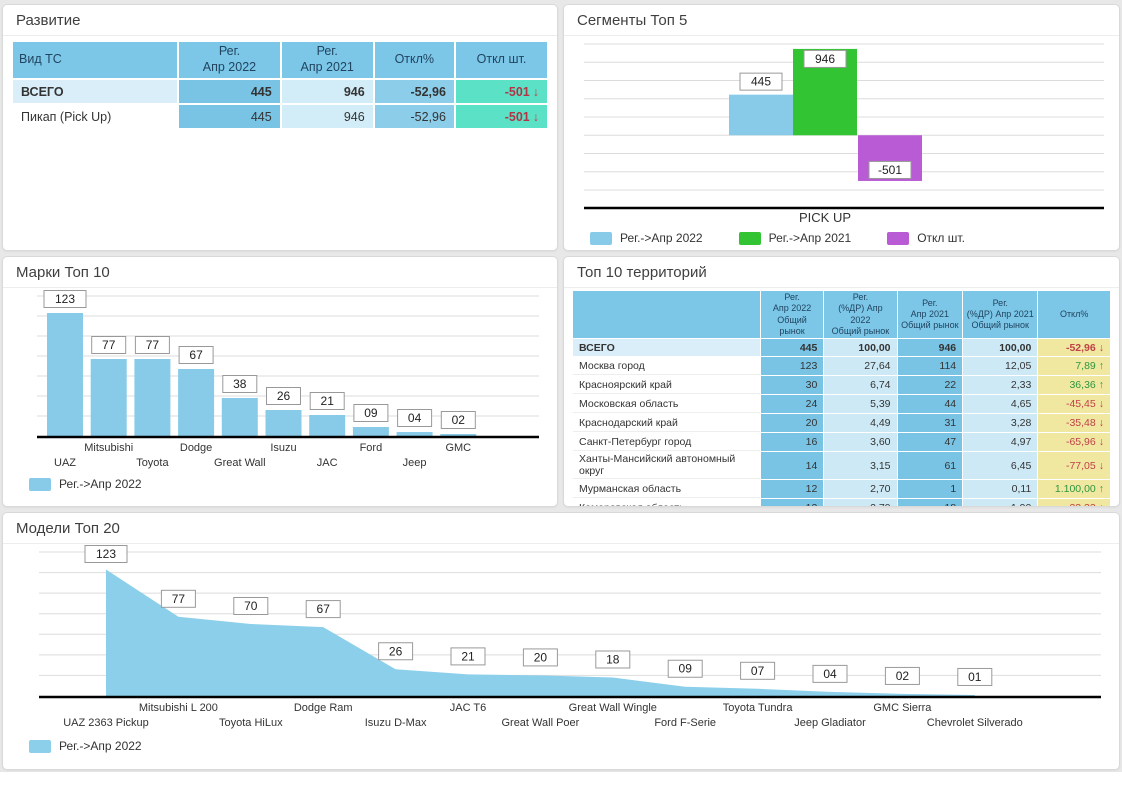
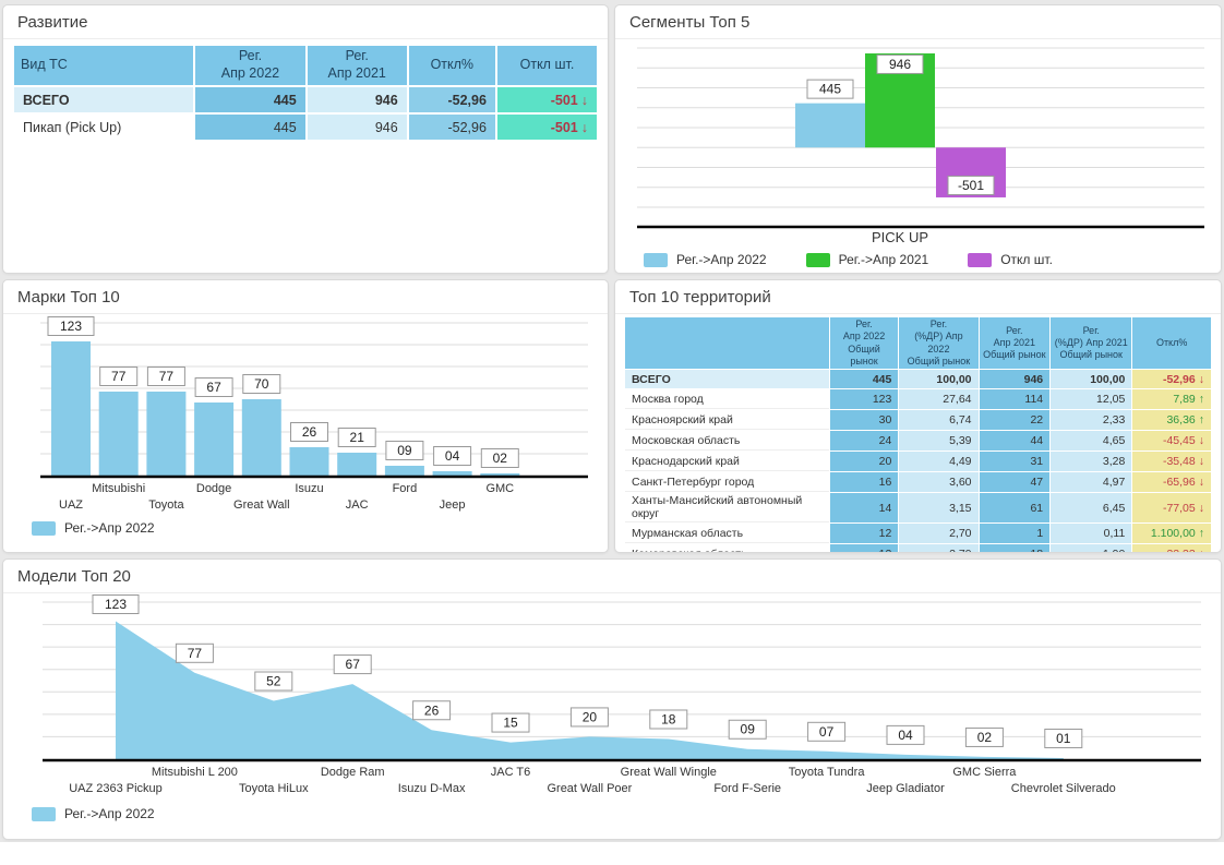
Марки Топ 10/Great Wall: 38 -> 70
Модели Топ 20/Toyota HiLux: 70 -> 52
Модели Топ 20/JAC T6: 21 -> 15
